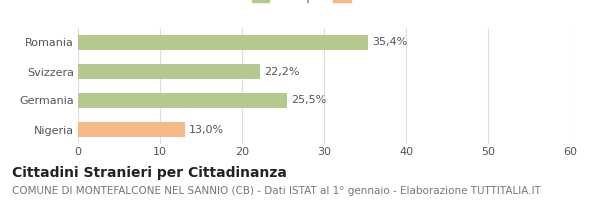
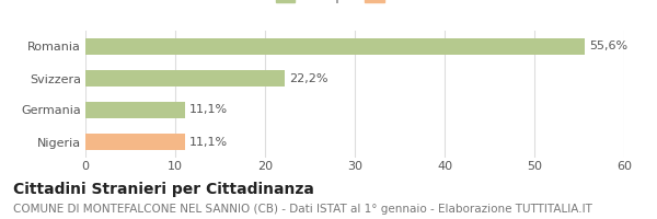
Romania: 35,4% -> 55,6%
Germania: 25,5% -> 11,1%
Nigeria: 13,0% -> 11,1%
